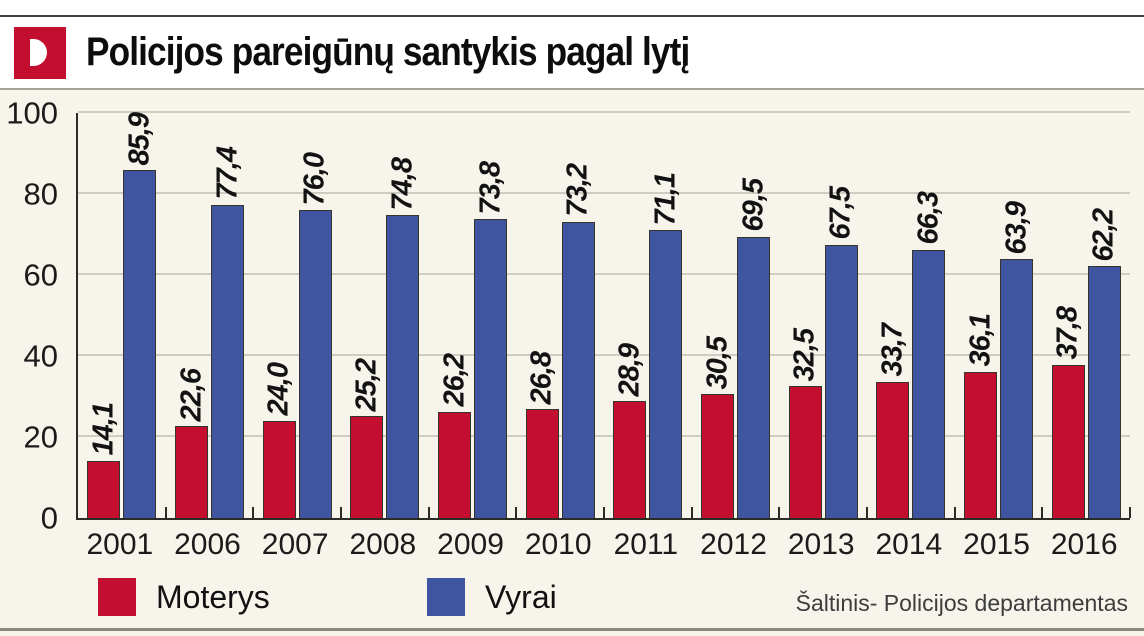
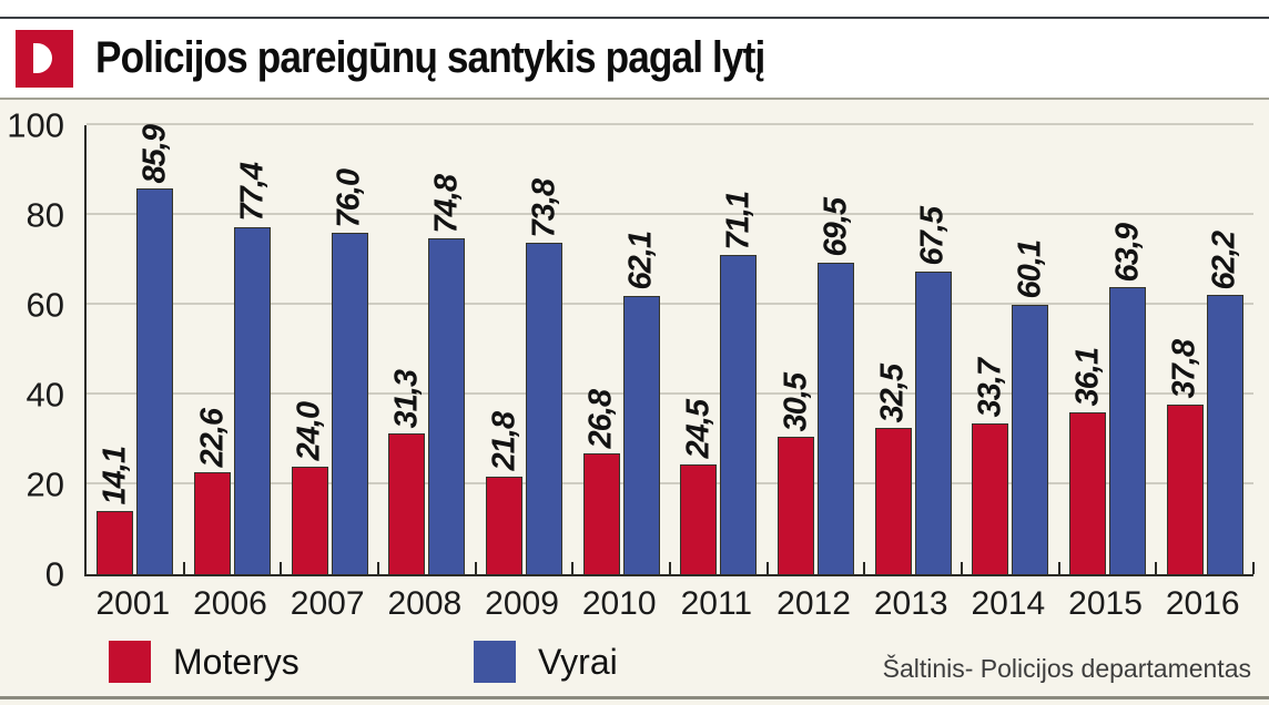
Moterys/2008: 25,2 -> 31,3
Moterys/2009: 26,2 -> 21,8
Vyrai/2010: 73,2 -> 62,1
Moterys/2011: 28,9 -> 24,5
Vyrai/2014: 66,3 -> 60,1
